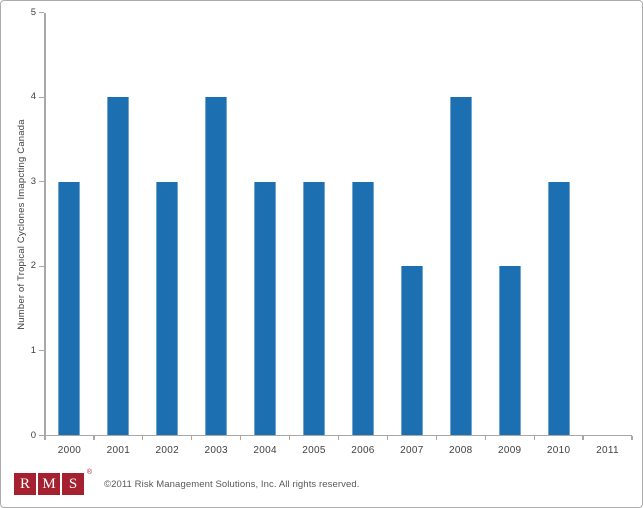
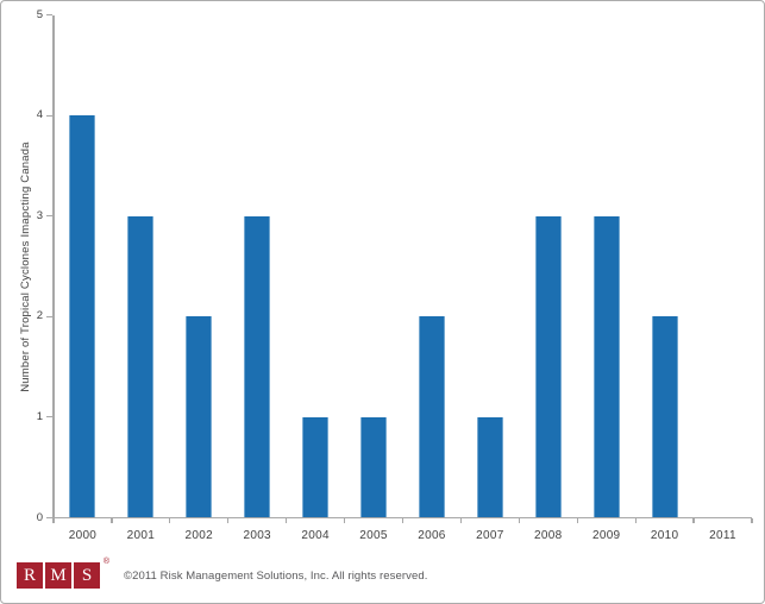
2000: 3 -> 4
2001: 4 -> 3
2002: 3 -> 2
2003: 4 -> 3
2004: 3 -> 1
2005: 3 -> 1
2006: 3 -> 2
2007: 2 -> 1
2008: 4 -> 3
2009: 2 -> 3
2010: 3 -> 2
